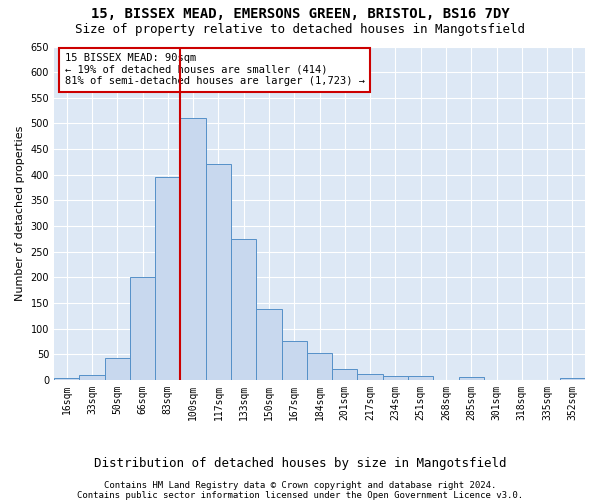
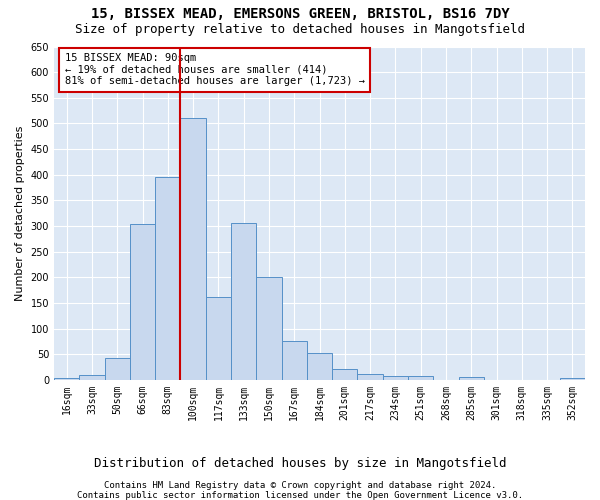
66sqm: 200 -> 304
117sqm: 420 -> 162
133sqm: 275 -> 306
150sqm: 138 -> 200
